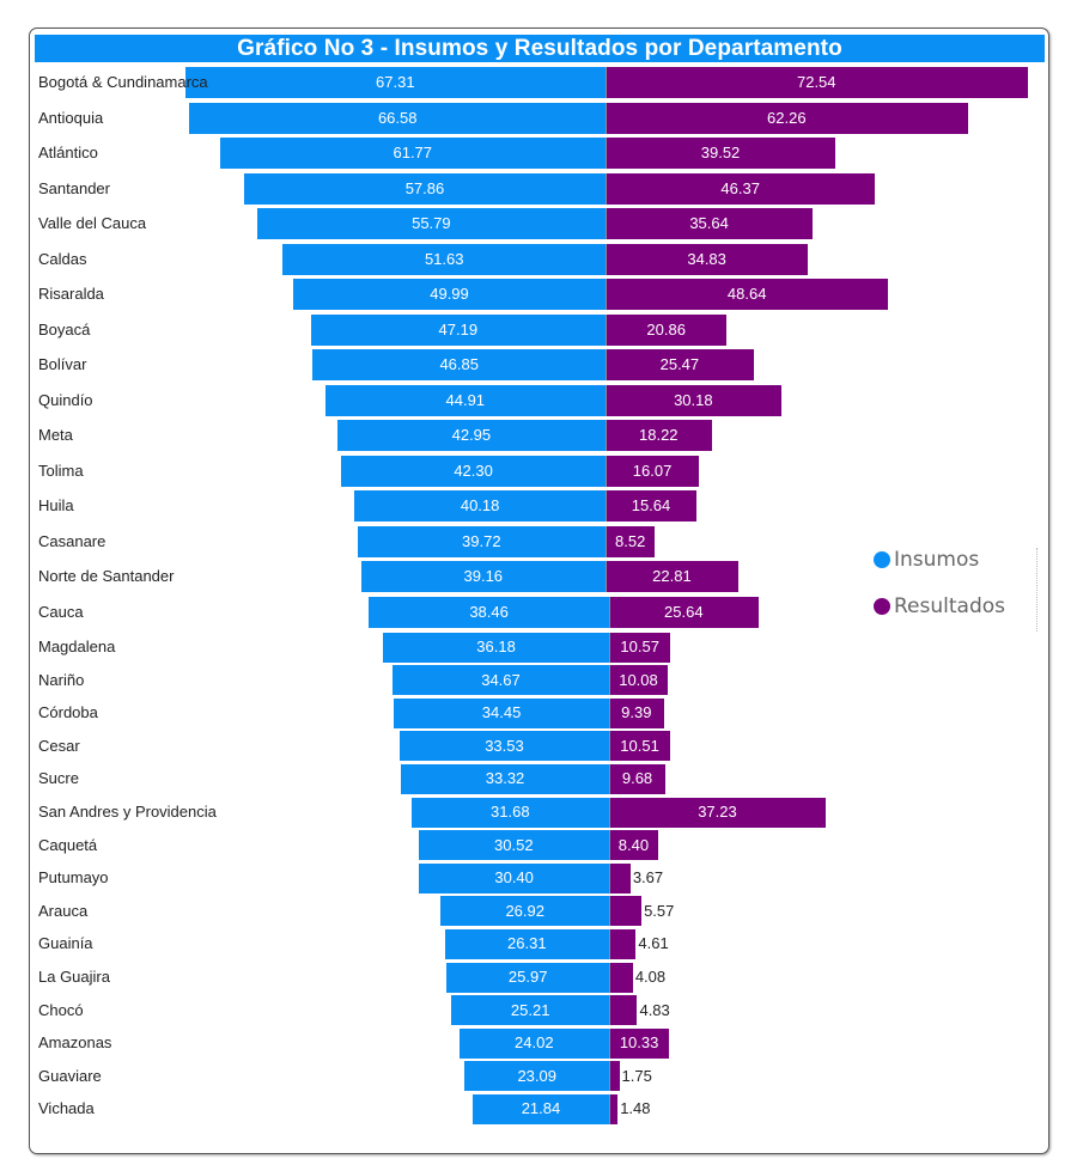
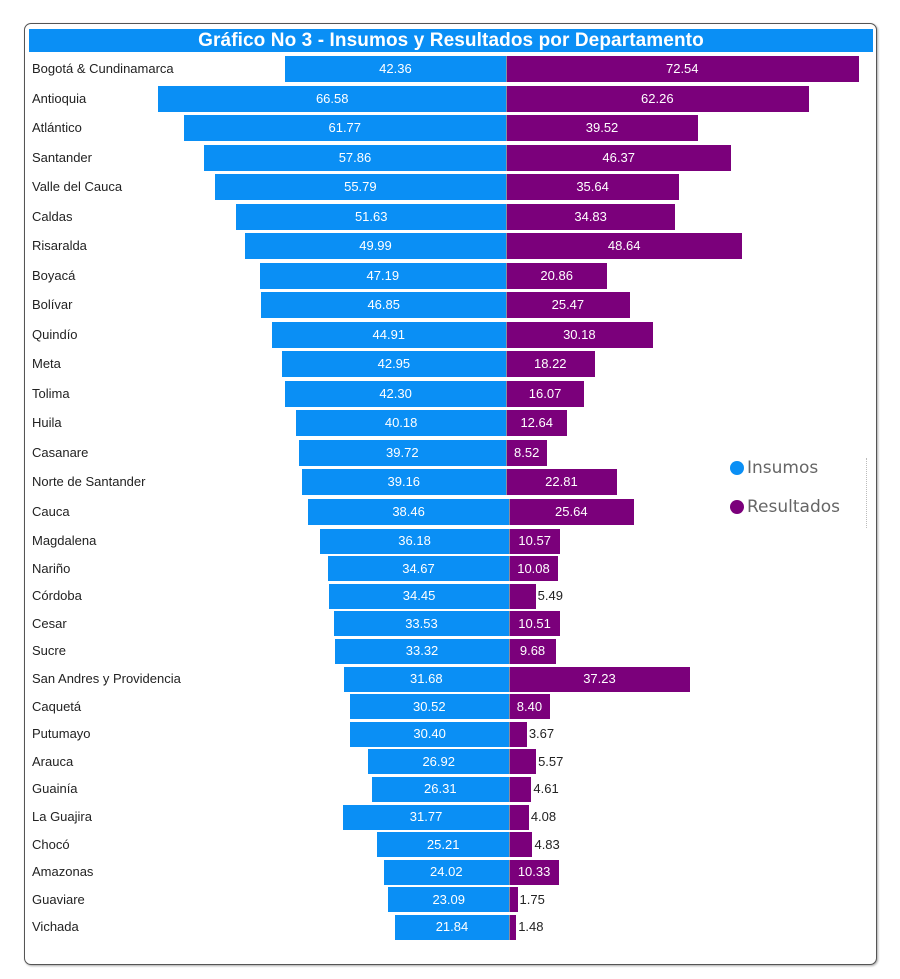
Insumos/Bogotá & Cundinamarca: 67.31 -> 42.36
Resultados/Huila: 15.64 -> 12.64
Resultados/Córdoba: 9.39 -> 5.49
Insumos/La Guajira: 25.97 -> 31.77
